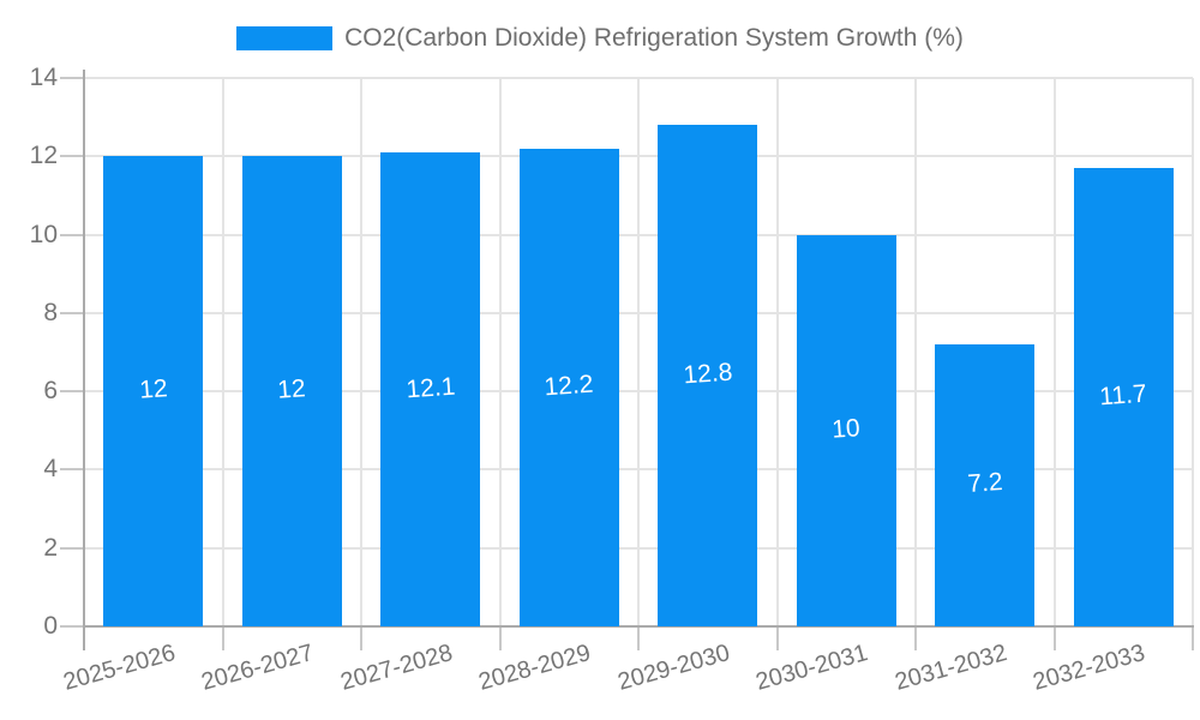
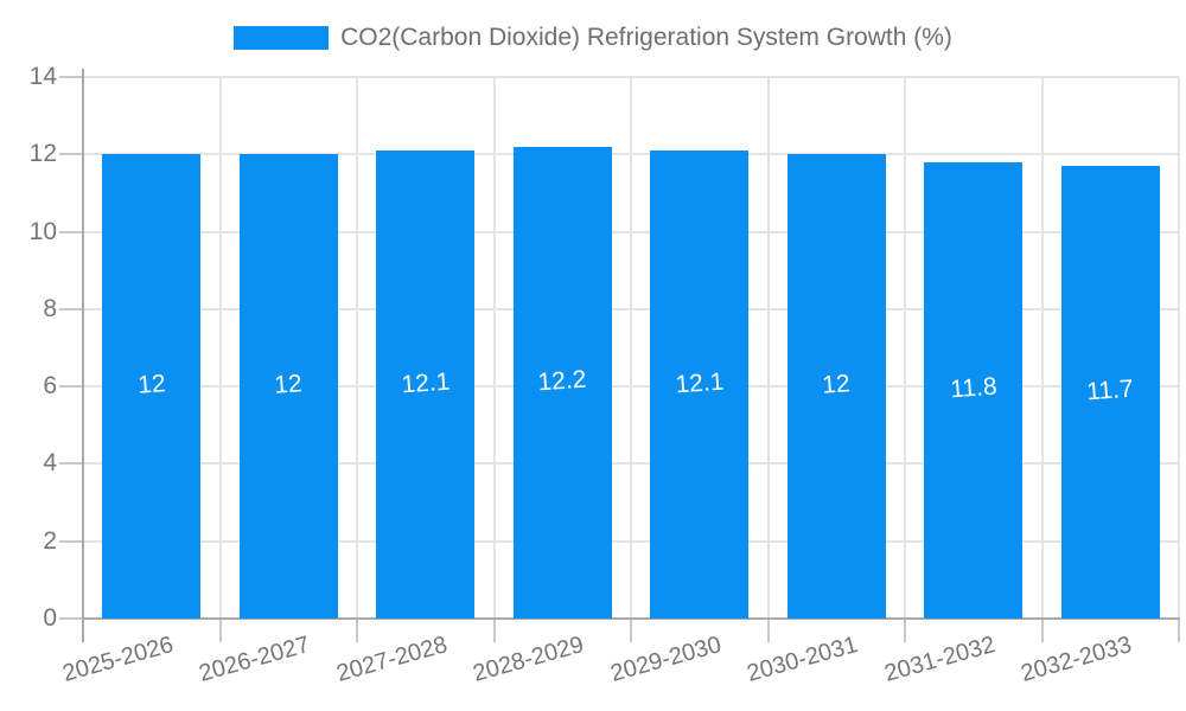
2029-2030: 12.8 -> 12.1
2030-2031: 10 -> 12
2031-2032: 7.2 -> 11.8
